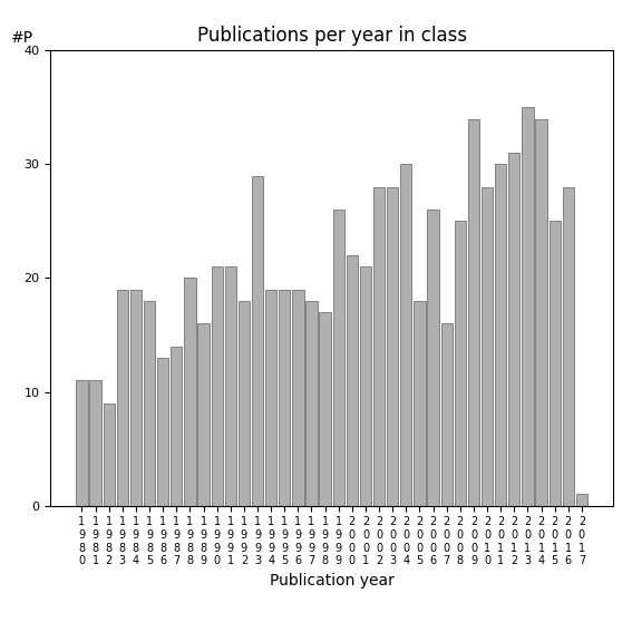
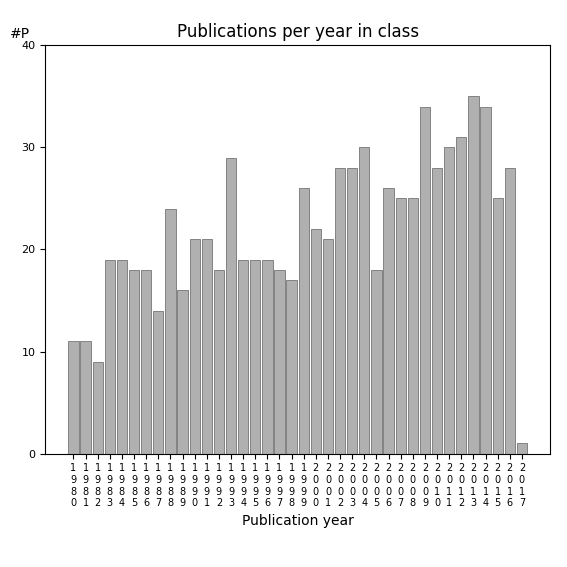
1 9 8 6: 13 -> 18
1 9 8 8: 20 -> 24
2 0 0 7: 16 -> 25
